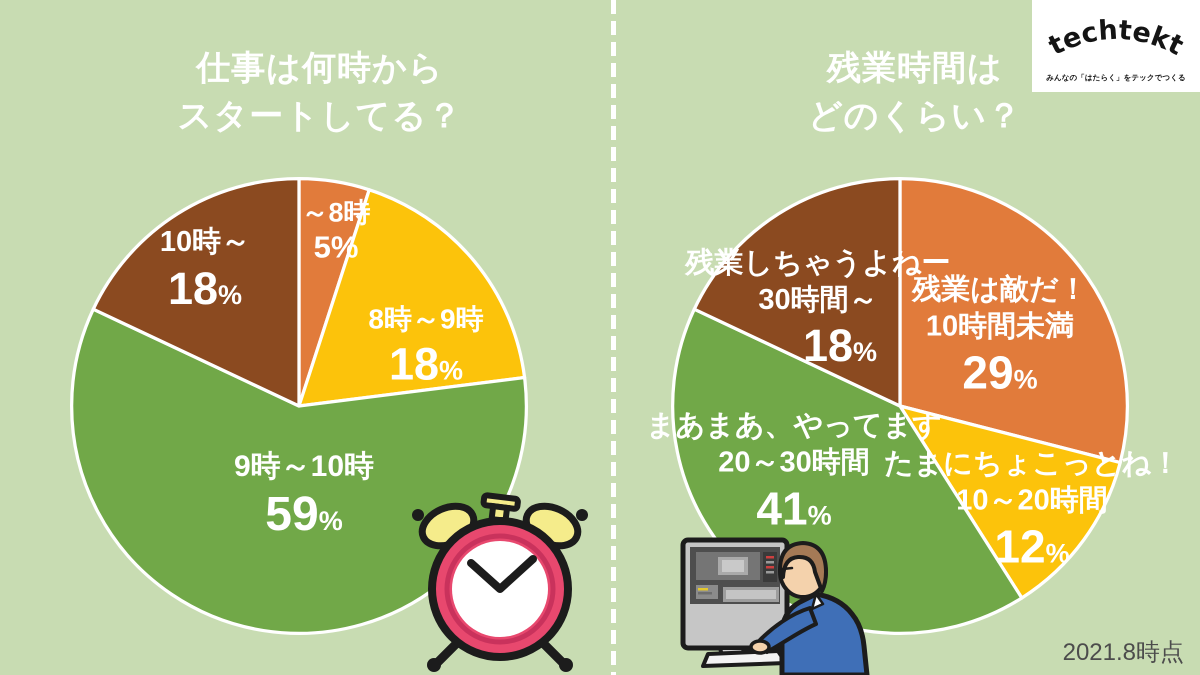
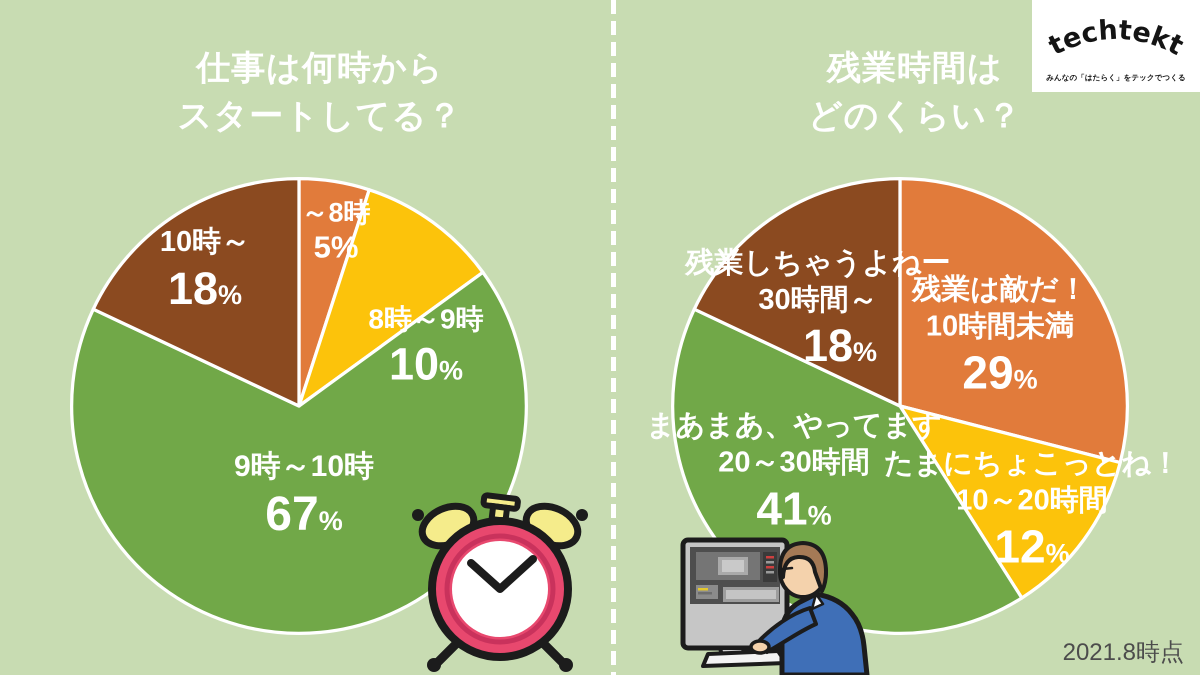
仕事は何時からスタートしてる？/8時～9時: 18 -> 10
仕事は何時からスタートしてる？/9時～10時: 59 -> 67
